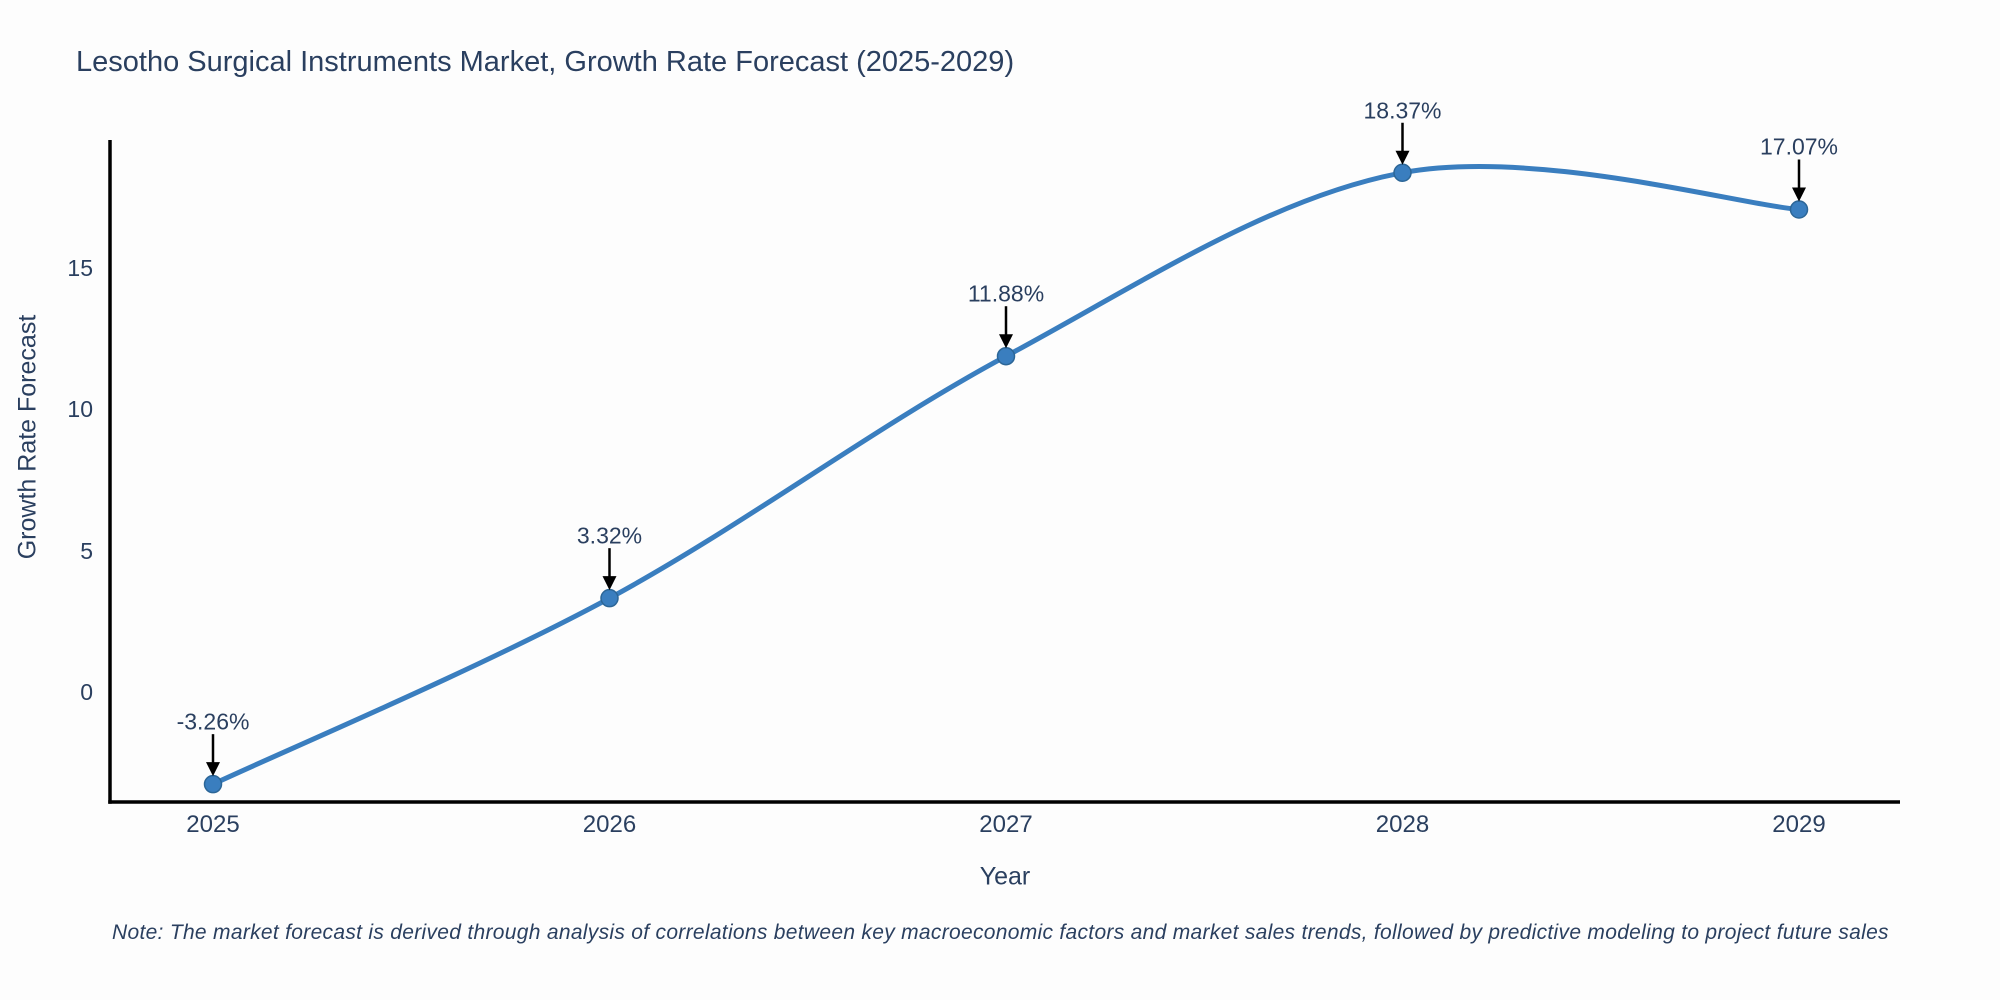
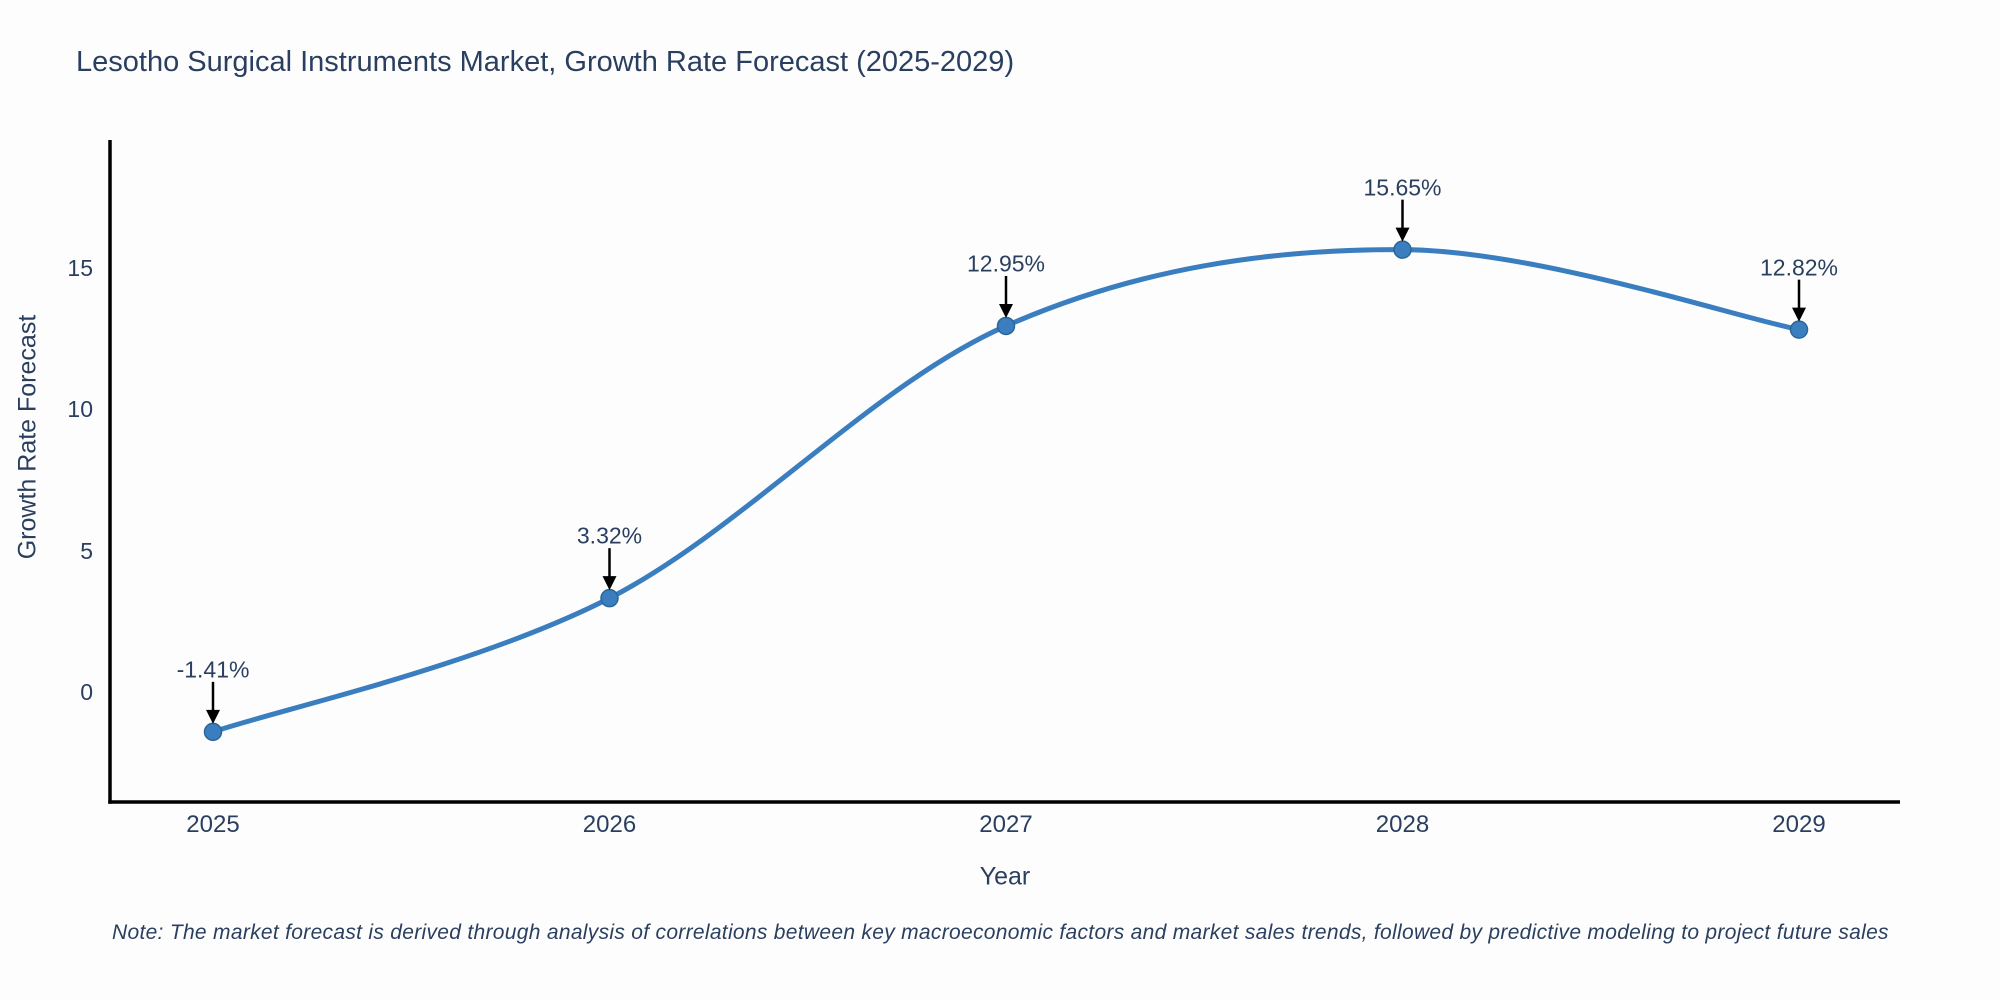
2025: -3.26% -> -1.41%
2027: 11.88% -> 12.95%
2028: 18.37% -> 15.65%
2029: 17.07% -> 12.82%
